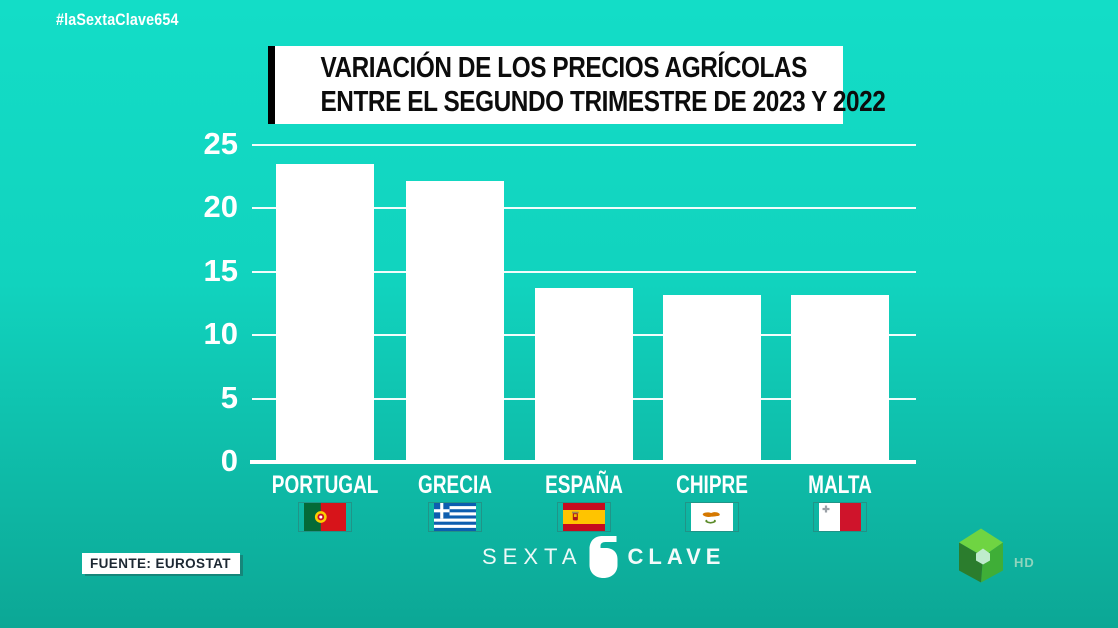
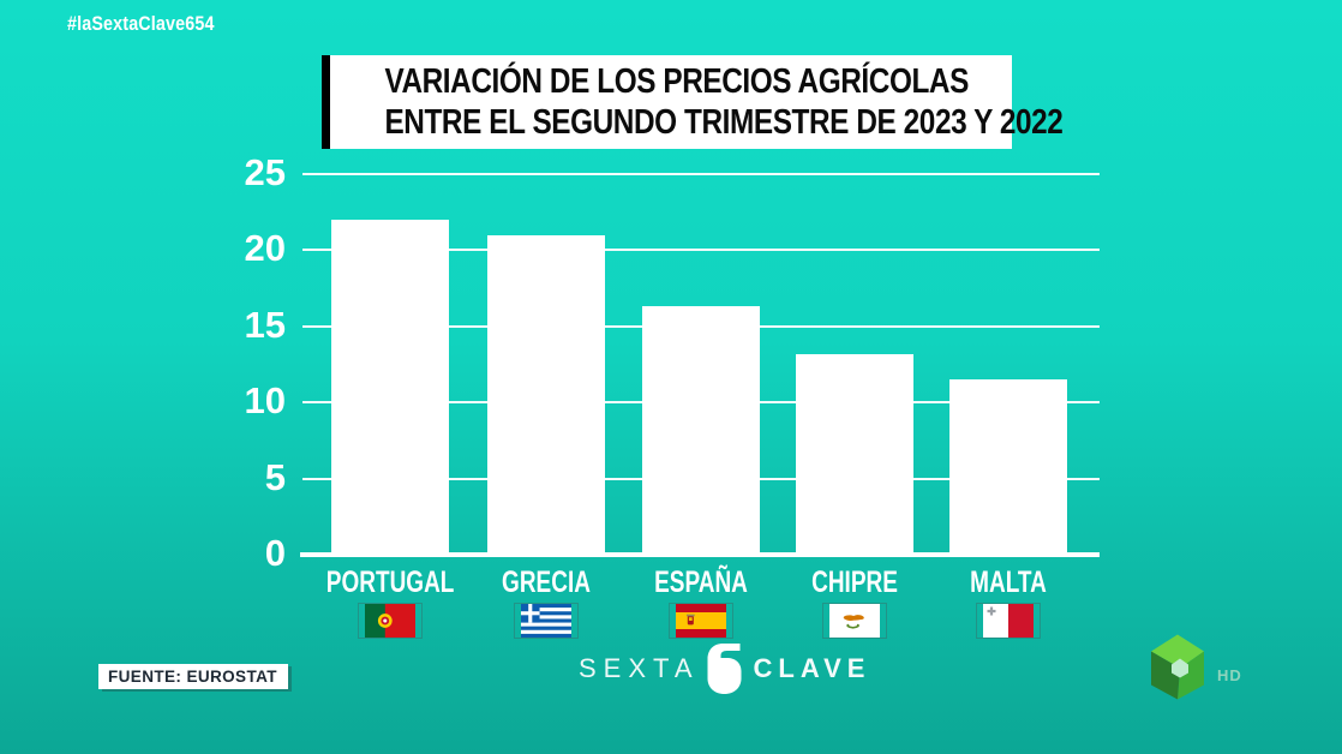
PORTUGAL: 23.5 -> 22.0
GRECIA: 22.2 -> 21.0
ESPAÑA: 13.7 -> 16.3
MALTA: 13.2 -> 11.5
